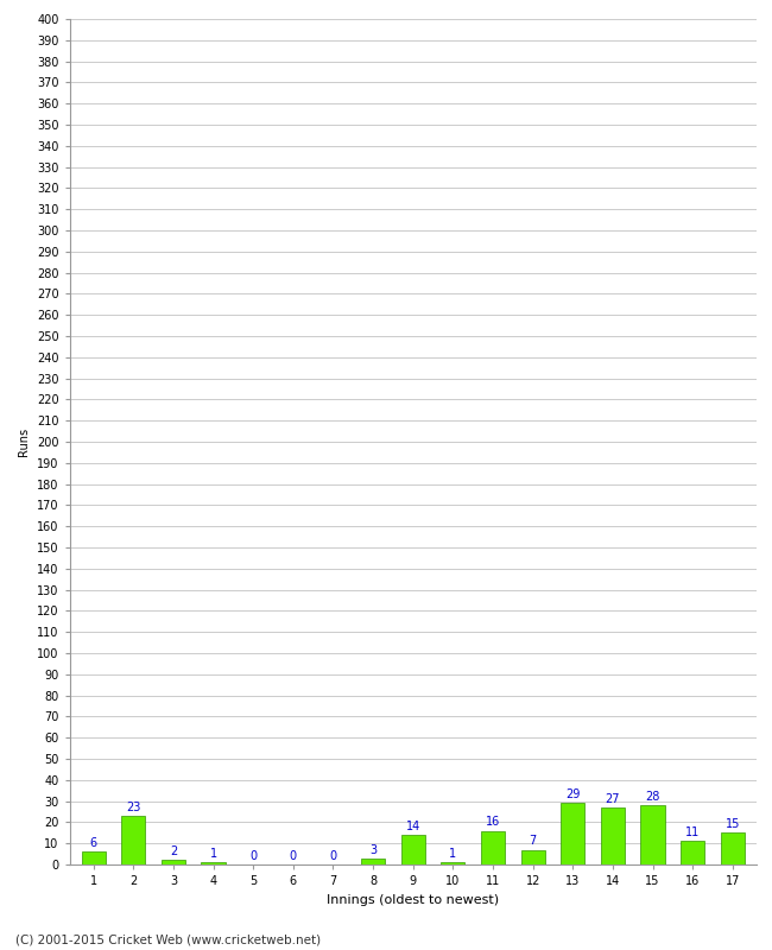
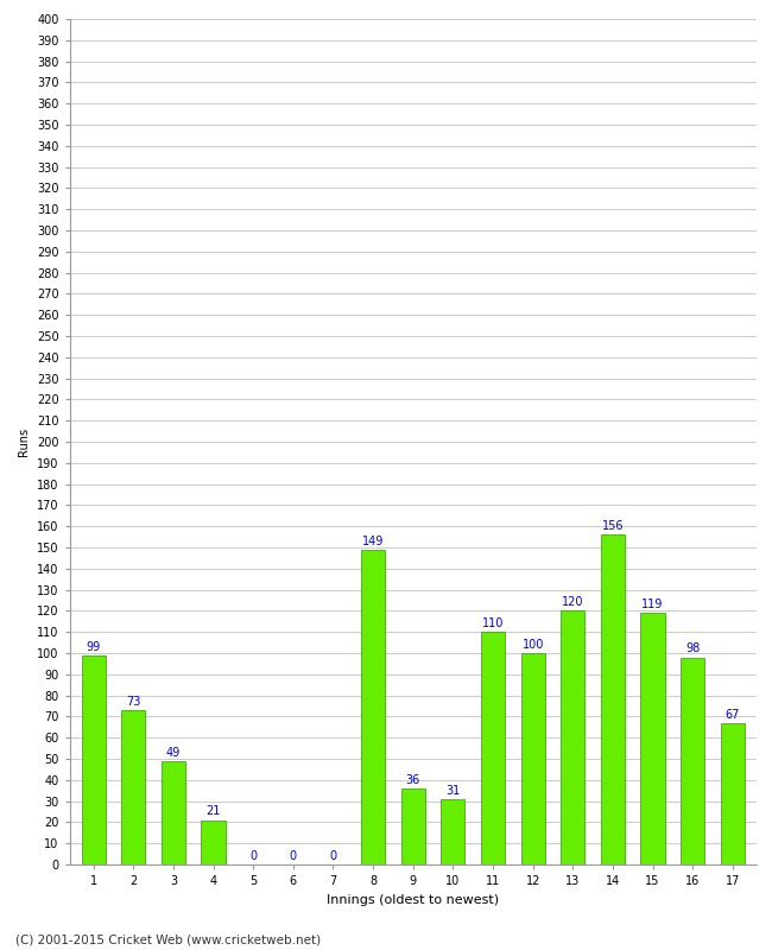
1: 6 -> 99
2: 23 -> 73
3: 2 -> 49
4: 1 -> 21
8: 3 -> 149
9: 14 -> 36
10: 1 -> 31
11: 16 -> 110
12: 7 -> 100
13: 29 -> 120
14: 27 -> 156
15: 28 -> 119
16: 11 -> 98
17: 15 -> 67
